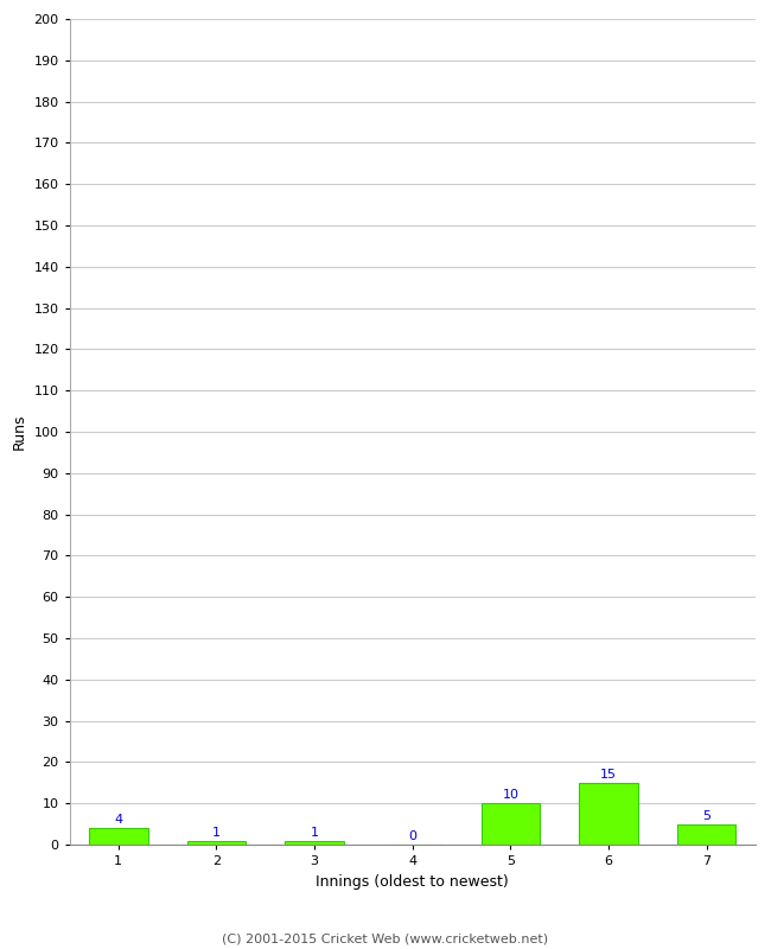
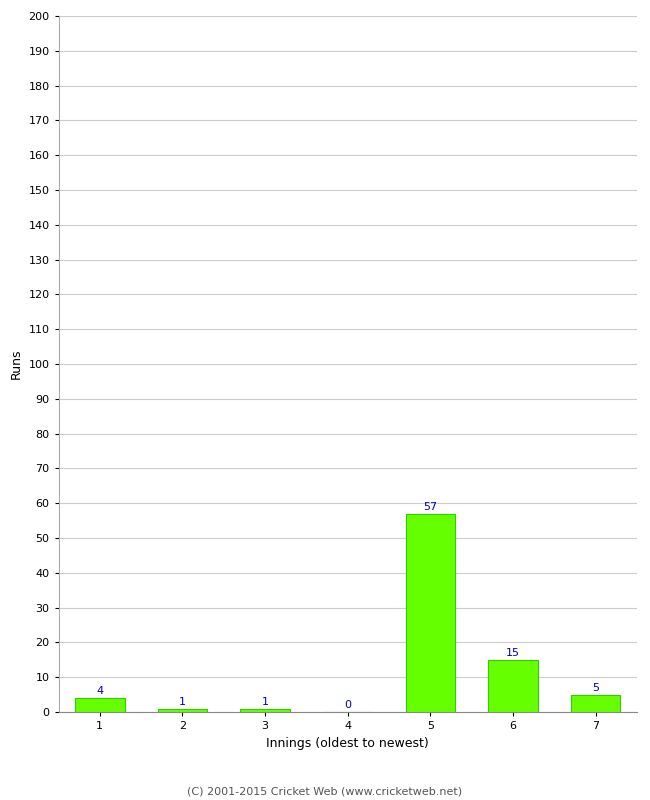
5: 10 -> 57
